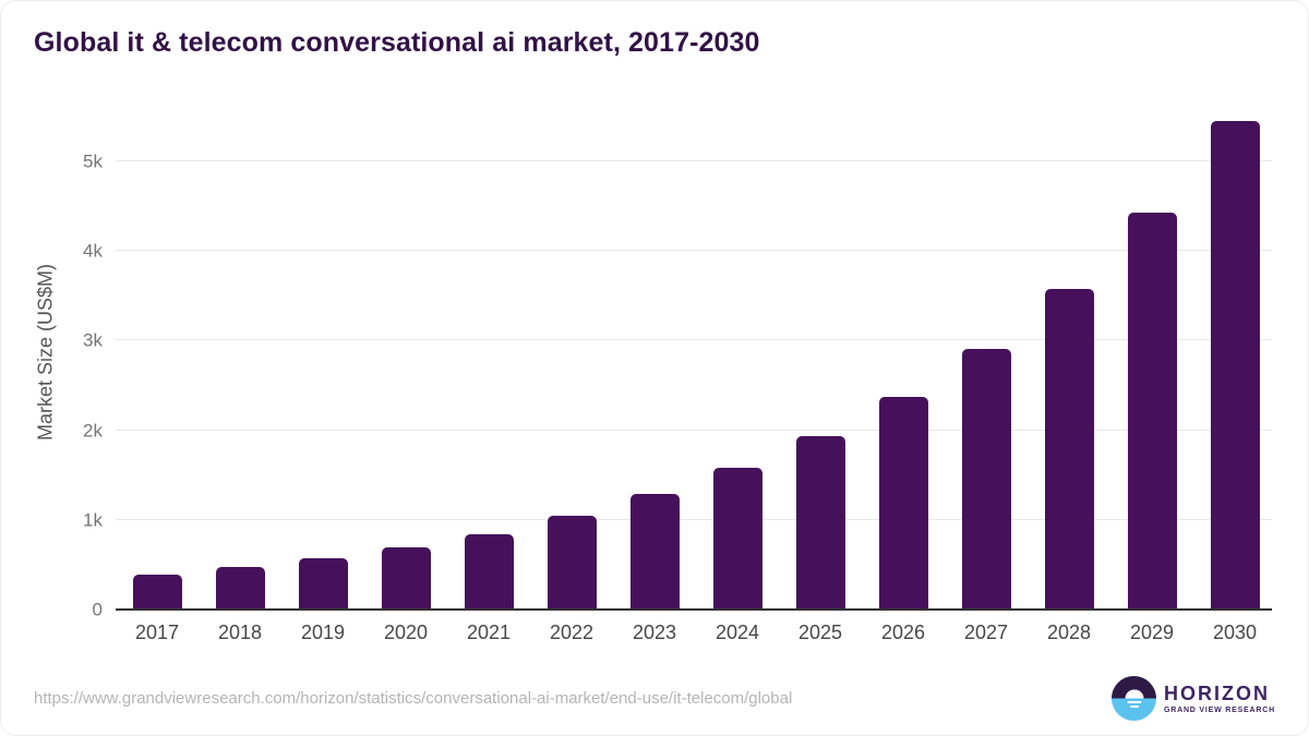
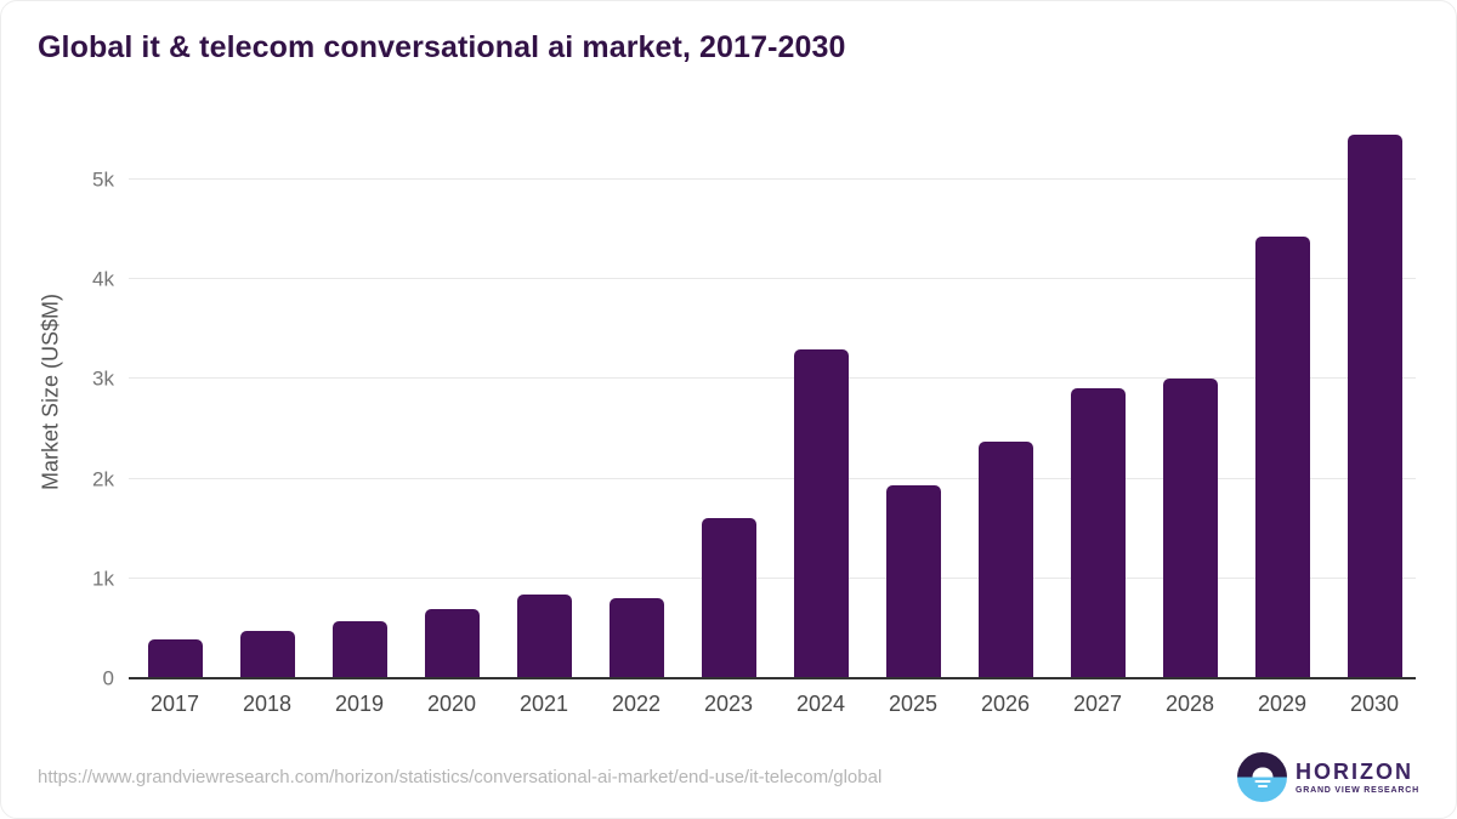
2022: 1.0k -> 0.8k
2023: 1.3k -> 1.6k
2024: 1.6k -> 3.3k
2028: 3.6k -> 3.0k
